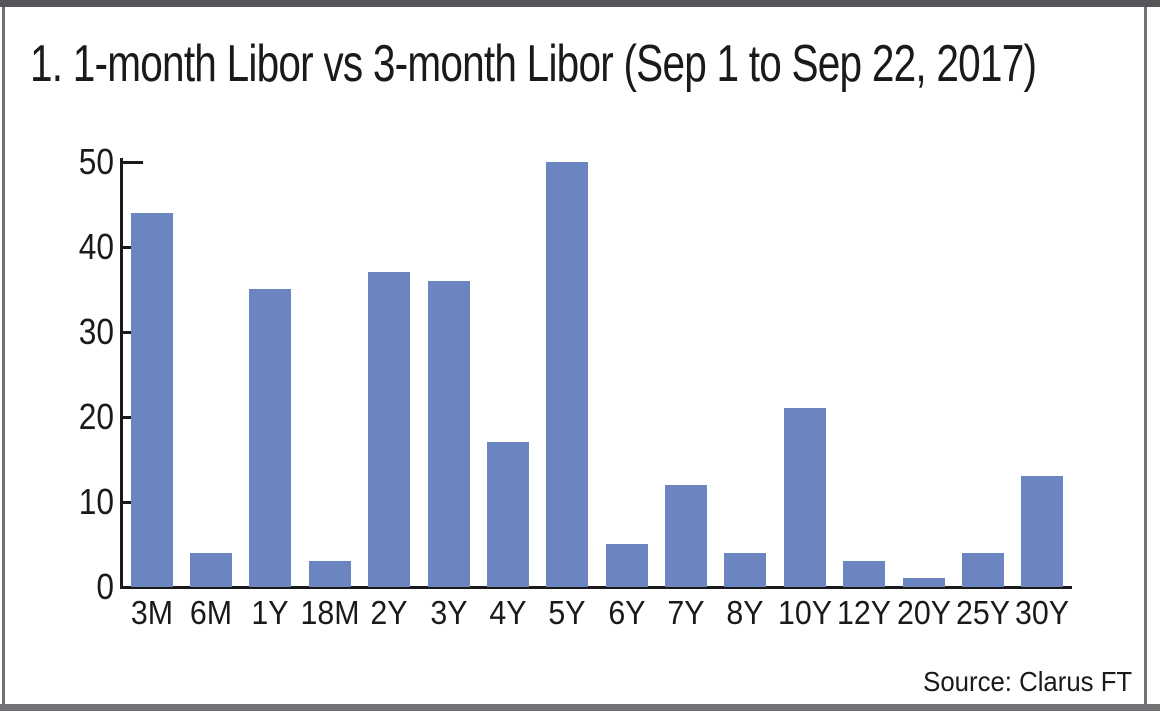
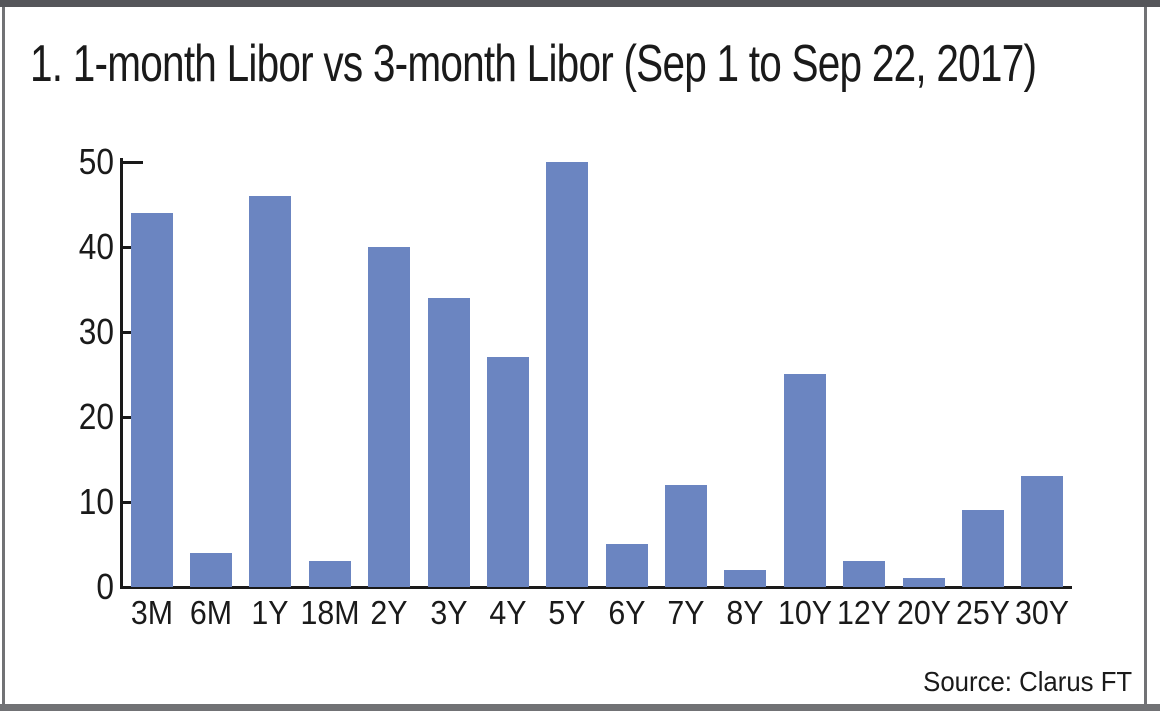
1Y: 35 -> 46
2Y: 37 -> 40
3Y: 36 -> 34
4Y: 17 -> 27
8Y: 4 -> 2
10Y: 21 -> 25
25Y: 4 -> 9
